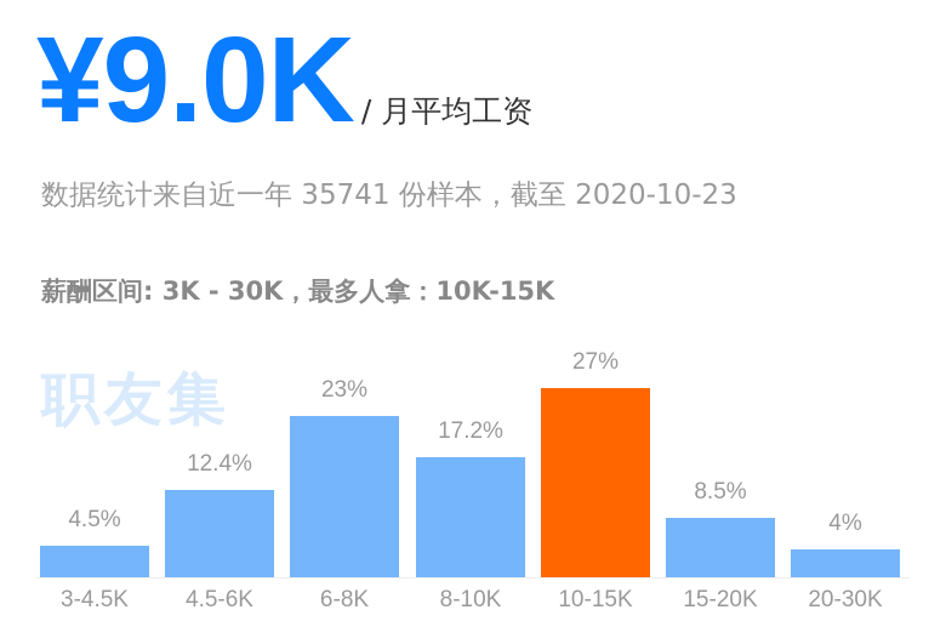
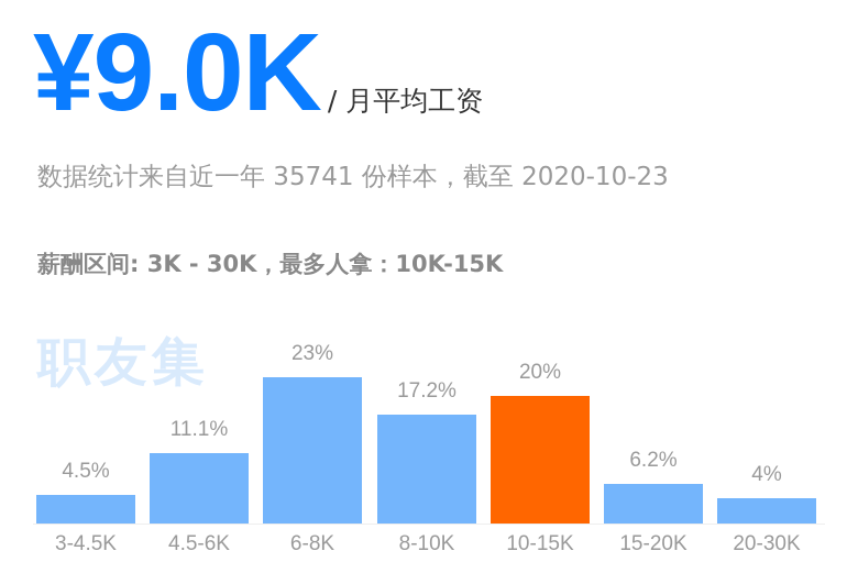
4.5-6K: 12.4% -> 11.1%
10-15K: 27% -> 20%
15-20K: 8.5% -> 6.2%
